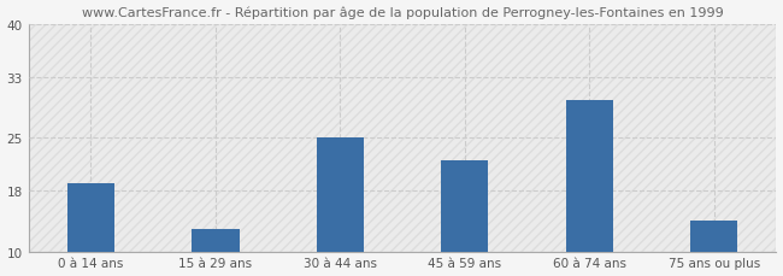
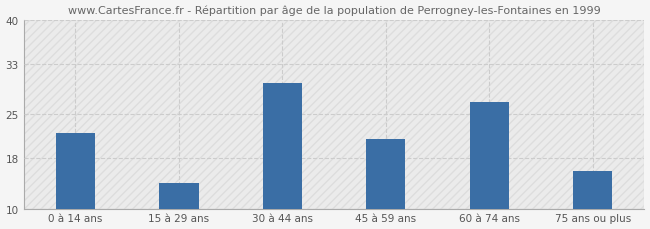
0 à 14 ans: 19 -> 22
15 à 29 ans: 13 -> 14
30 à 44 ans: 25 -> 30
45 à 59 ans: 22 -> 21
60 à 74 ans: 30 -> 27
75 ans ou plus: 14 -> 16
